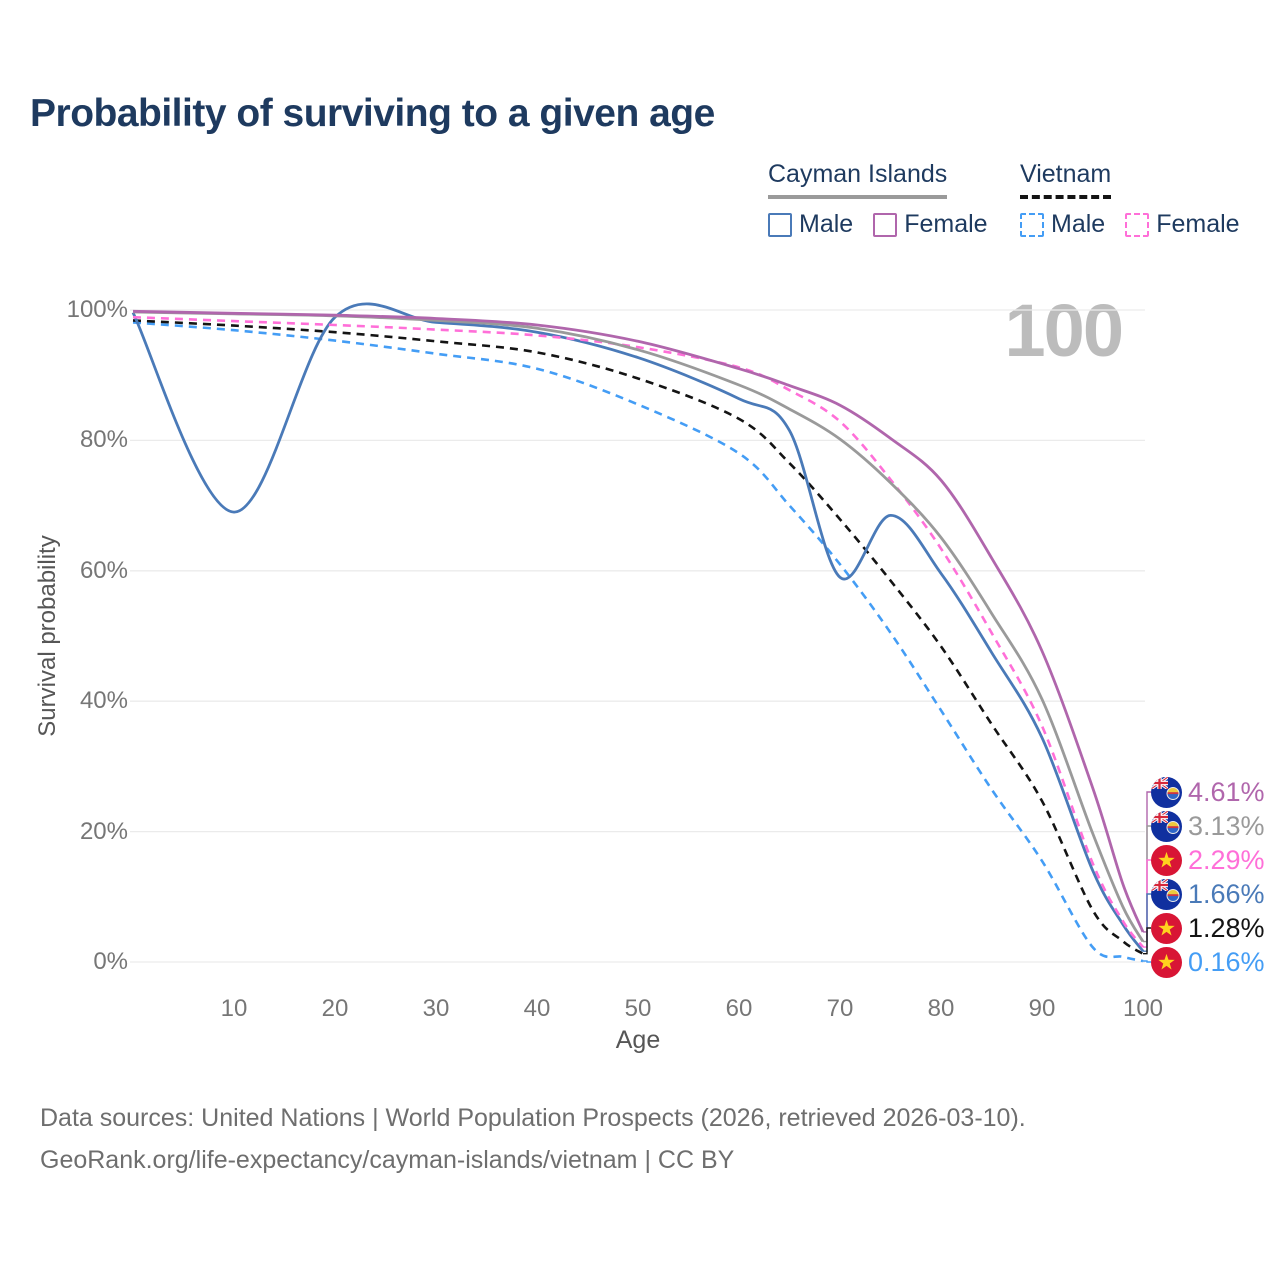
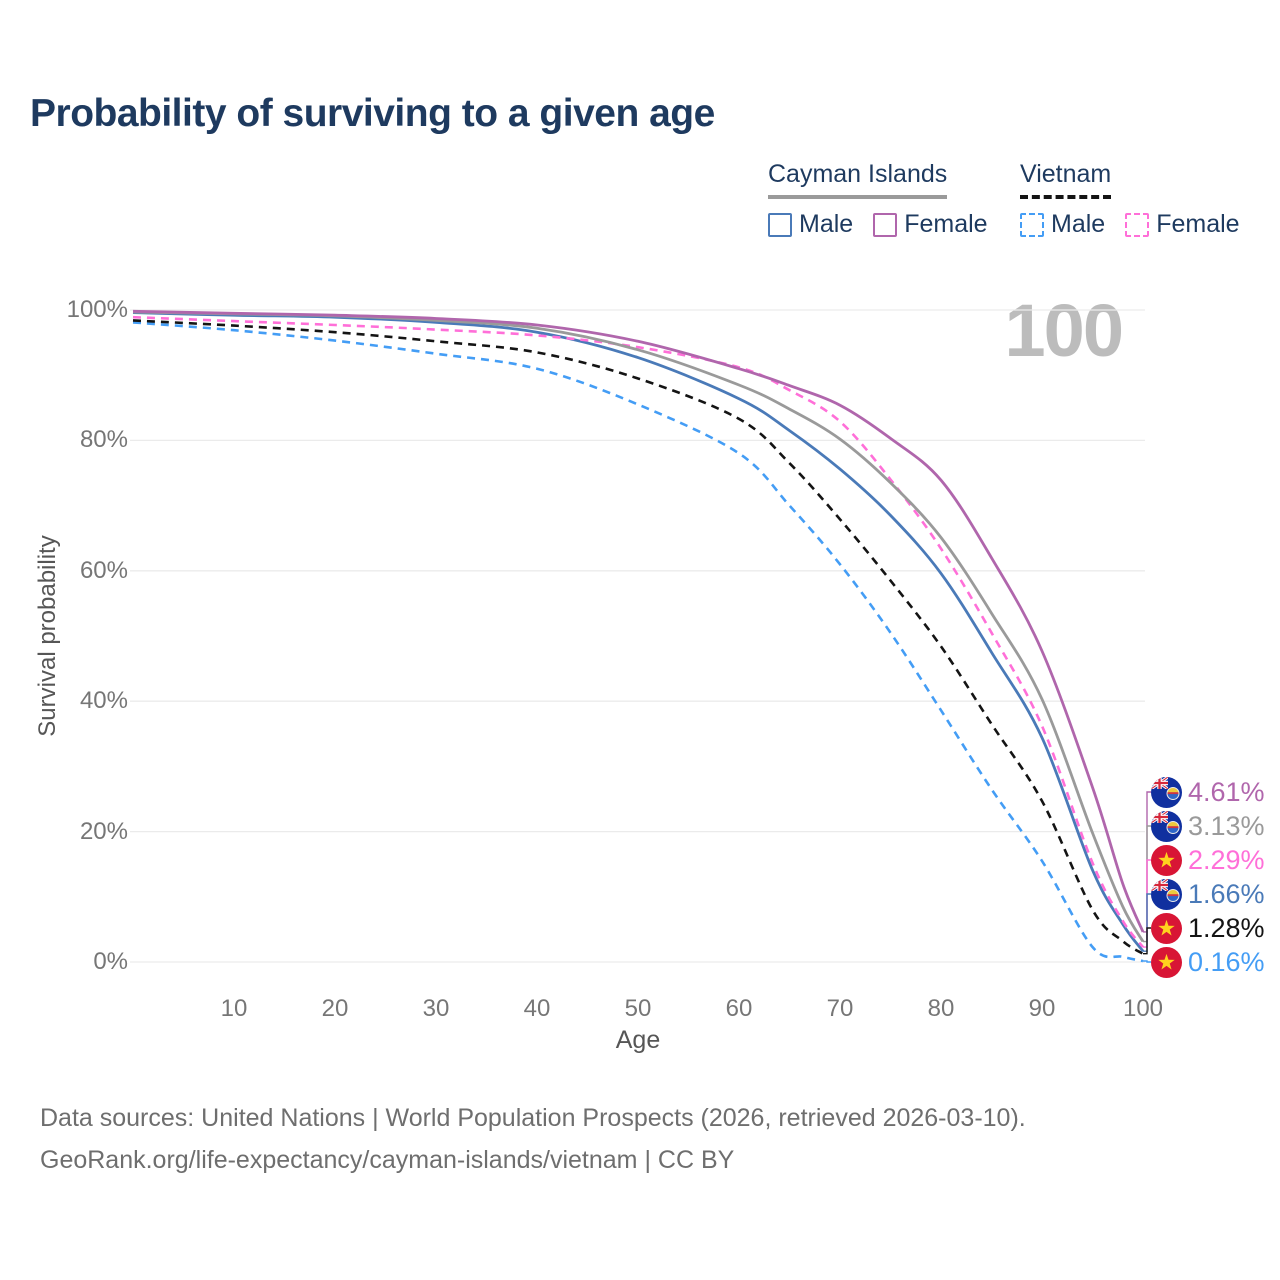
Cayman Islands Male/10: 69% -> 99%
Cayman Islands Male/70: 59% -> 76%
